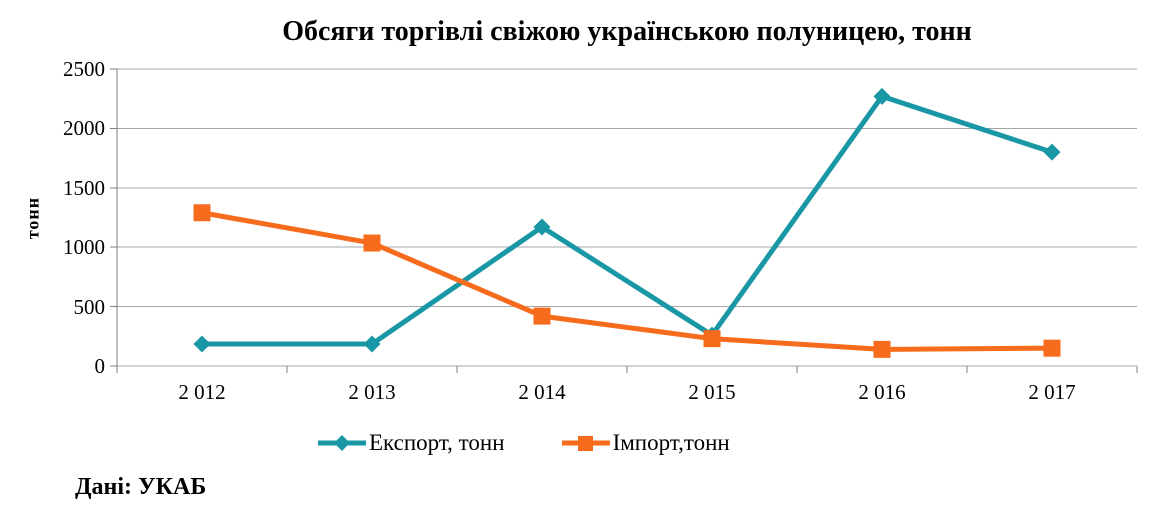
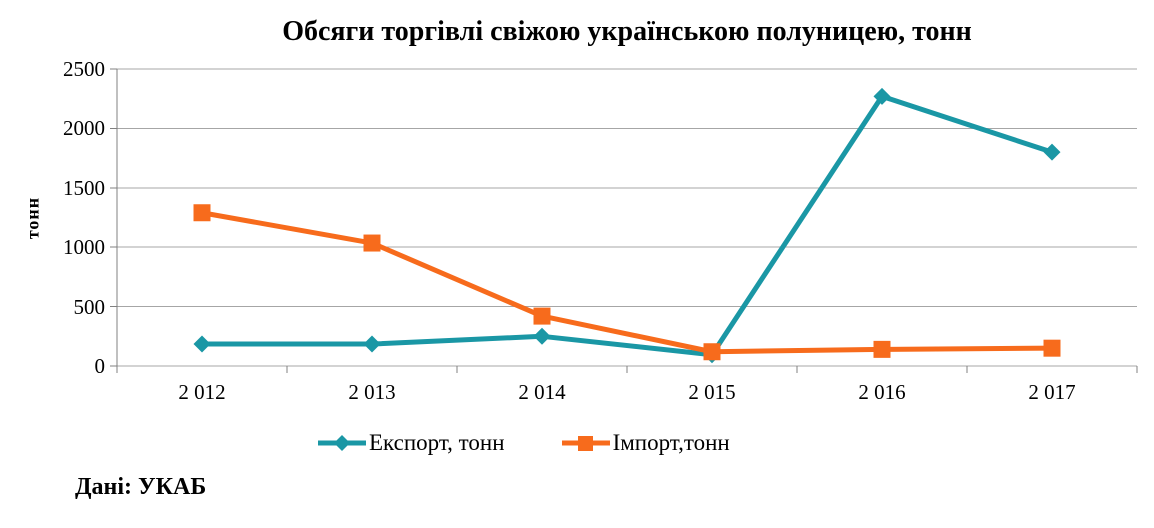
Експорт, тонн/2 014: 1170 -> 250
Експорт, тонн/2 015: 260 -> 100
Імпорт,тонн/2 015: 230 -> 120
